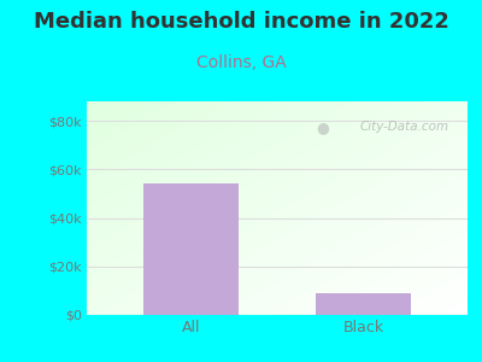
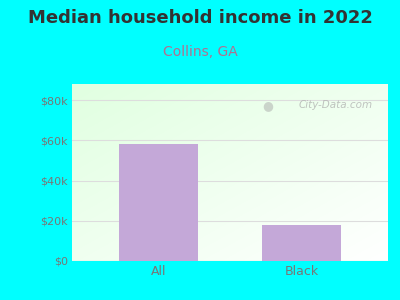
All: $54k -> $58k
Black: $9k -> $18k
